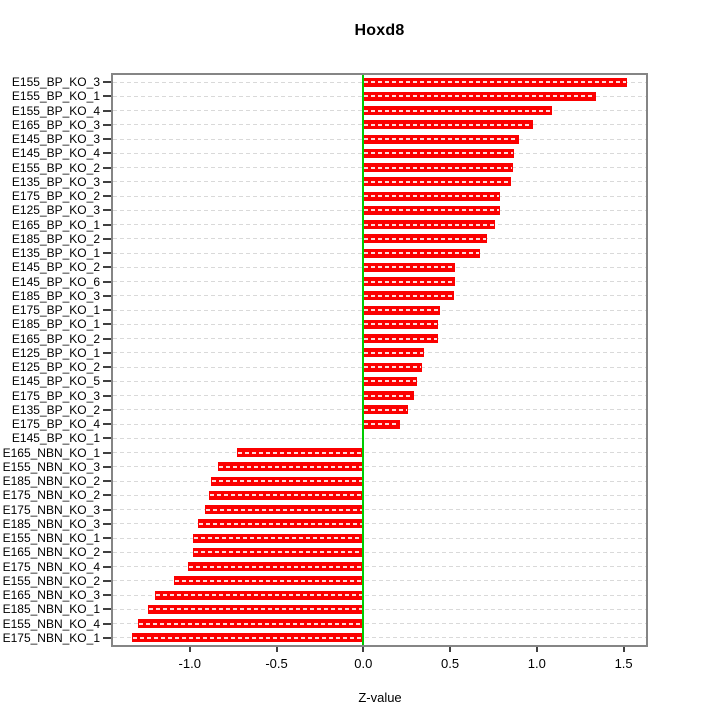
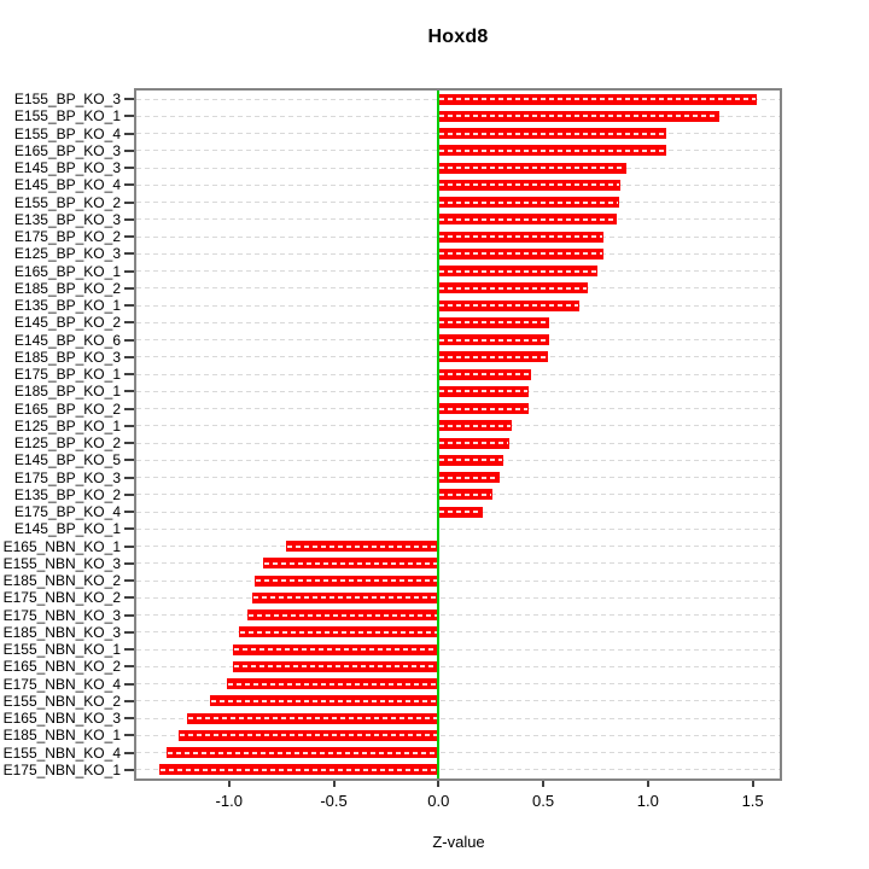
E165_BP_KO_3: 0.98 -> 1.09
